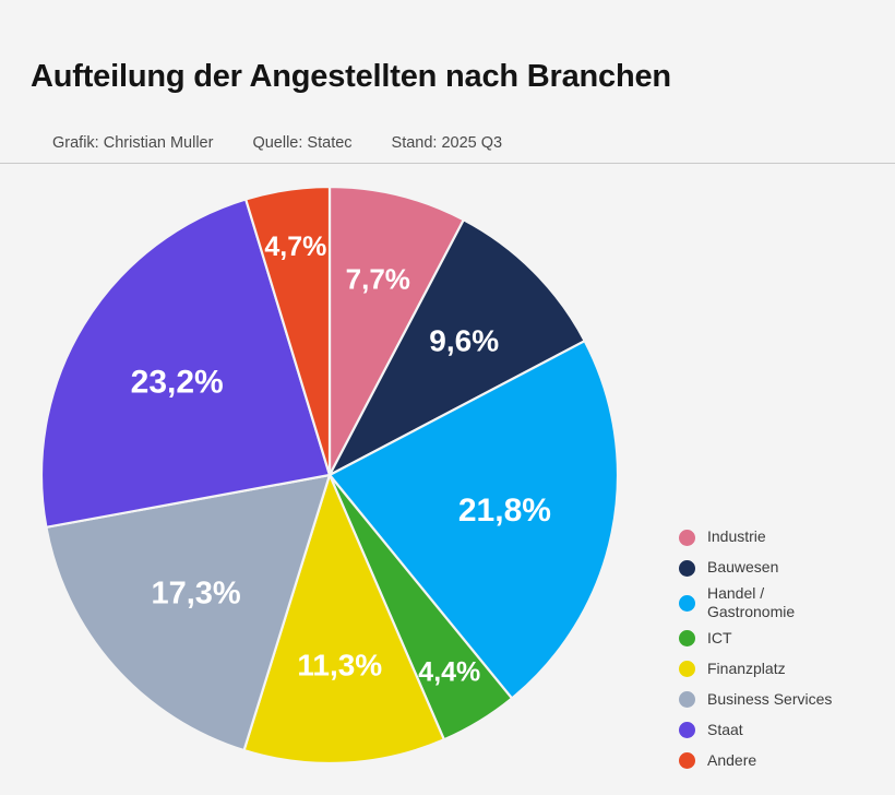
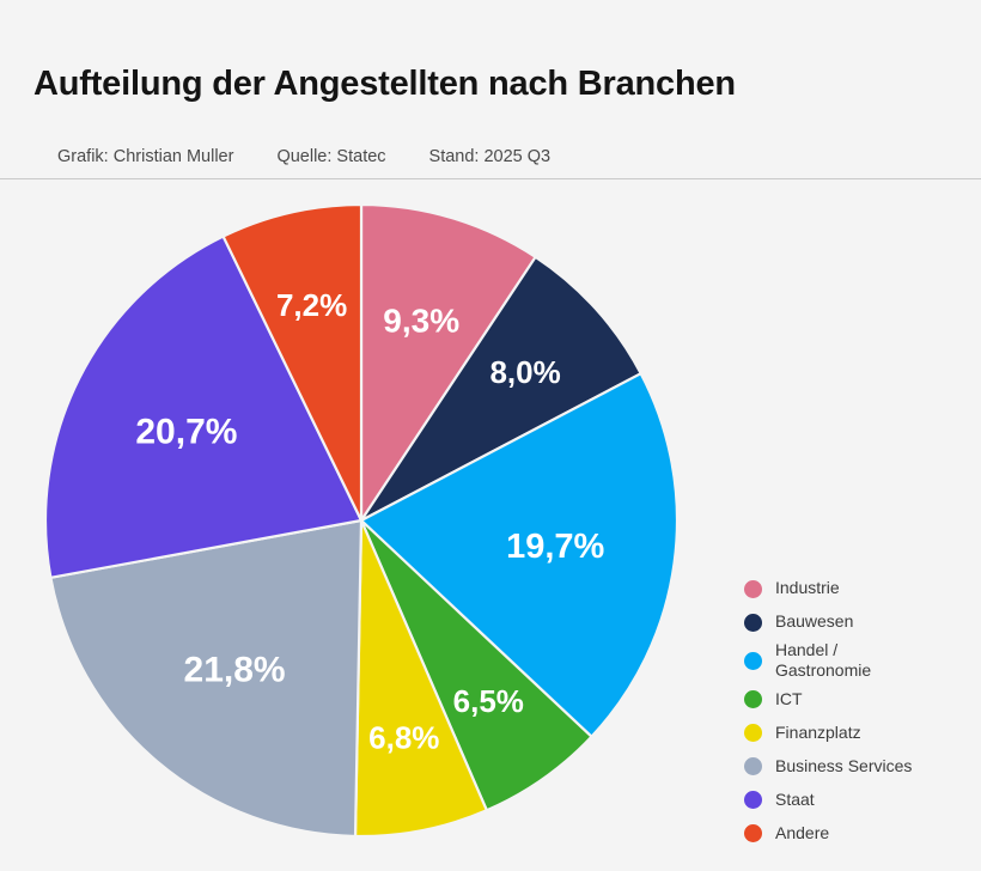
Industrie: 7,7% -> 9,3%
Bauwesen: 9,6% -> 8,0%
Handel / Gastronomie: 21,8% -> 19,7%
ICT: 4,4% -> 6,5%
Finanzplatz: 11,3% -> 6,8%
Business Services: 17,3% -> 21,8%
Staat: 23,2% -> 20,7%
Andere: 4,7% -> 7,2%
